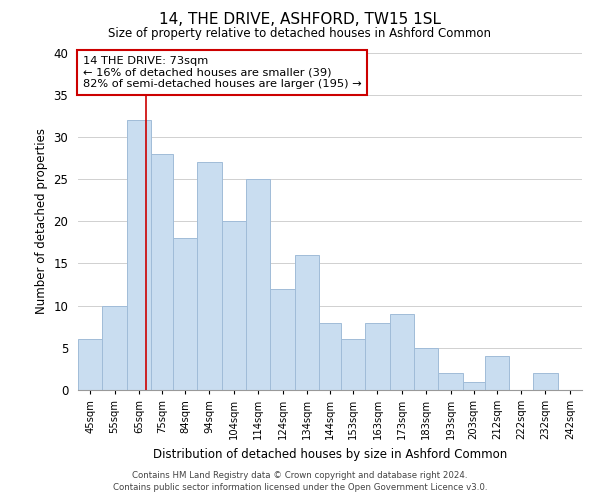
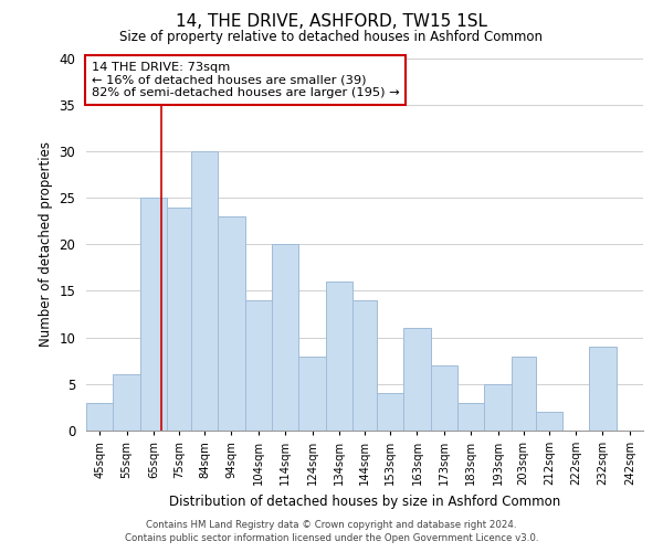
45sqm: 6 -> 3
55sqm: 10 -> 6
65sqm: 32 -> 25
75sqm: 28 -> 24
84sqm: 18 -> 30
94sqm: 27 -> 23
104sqm: 20 -> 14
114sqm: 25 -> 20
124sqm: 12 -> 8
144sqm: 8 -> 14
153sqm: 6 -> 4
163sqm: 8 -> 11
173sqm: 9 -> 7
183sqm: 5 -> 3
193sqm: 2 -> 5
203sqm: 1 -> 8
212sqm: 4 -> 2
232sqm: 2 -> 9
